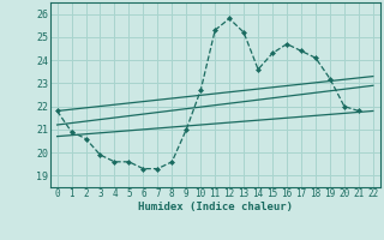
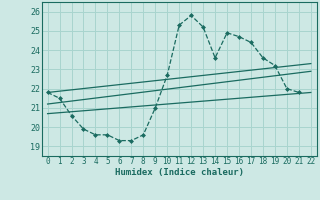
1: 20.9 -> 21.5
15: 24.3 -> 24.9
18: 24.1 -> 23.6
